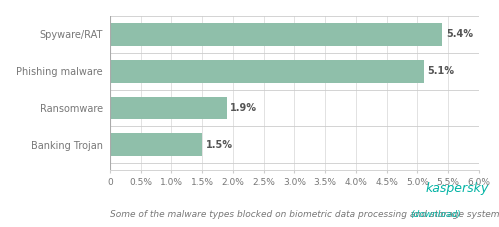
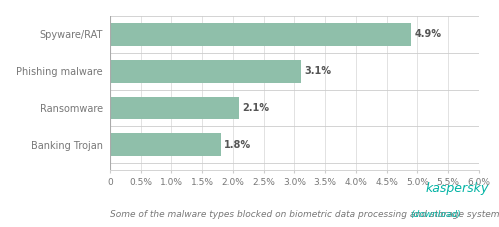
Spyware/RAT: 5.4% -> 4.9%
Phishing malware: 5.1% -> 3.1%
Ransomware: 1.9% -> 2.1%
Banking Trojan: 1.5% -> 1.8%
